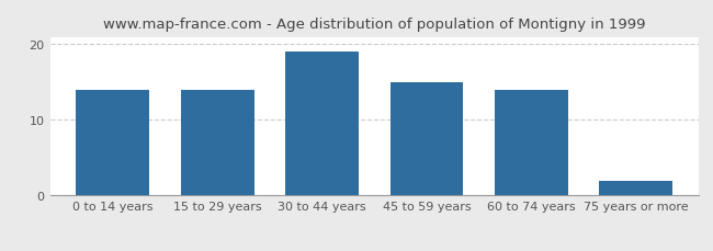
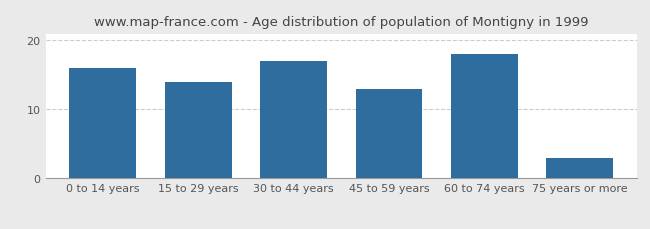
0 to 14 years: 14 -> 16
30 to 44 years: 19 -> 17
45 to 59 years: 15 -> 13
60 to 74 years: 14 -> 18
75 years or more: 2 -> 3
